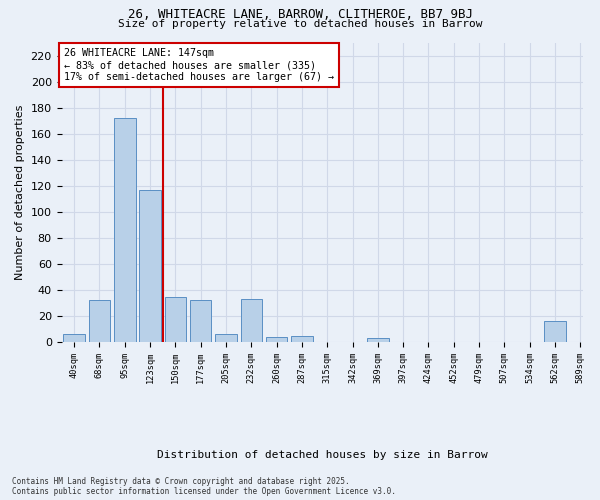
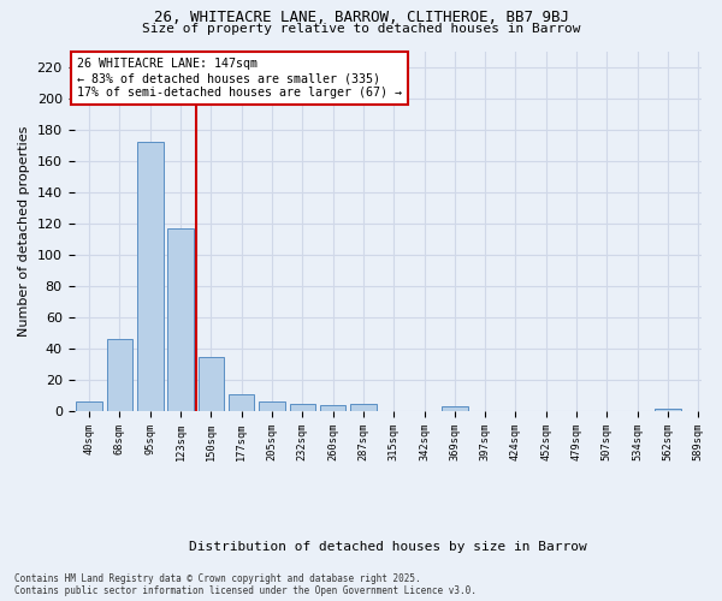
68sqm: 32 -> 46
177sqm: 32 -> 11
232sqm: 33 -> 5
562sqm: 16 -> 2
